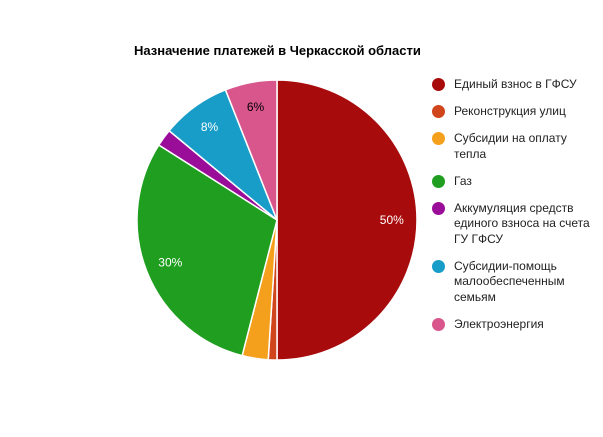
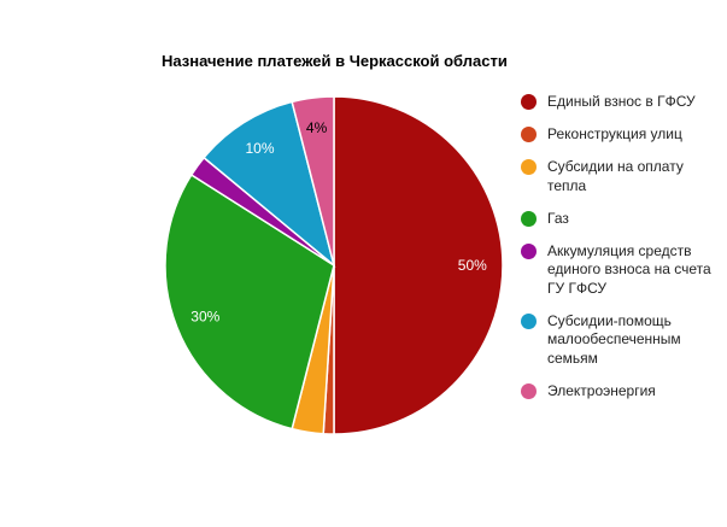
Субсидии-помощь малообеспеченным семьям: 8% -> 10%
Электроэнергия: 6% -> 4%
